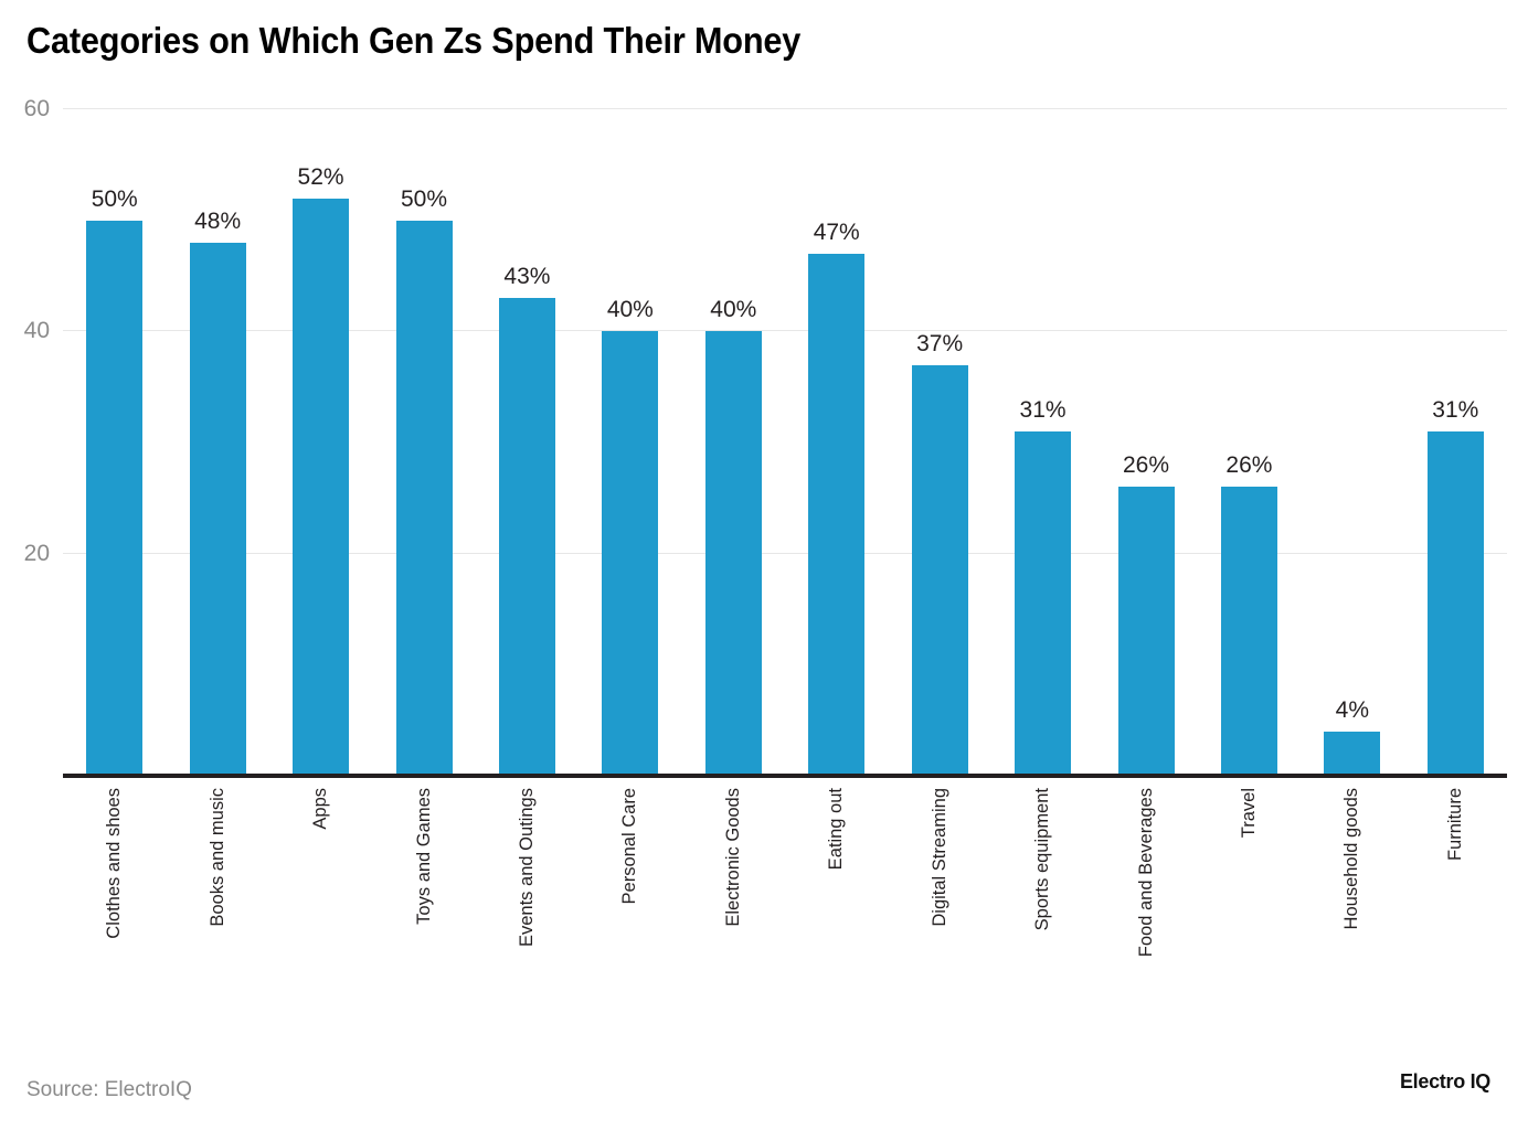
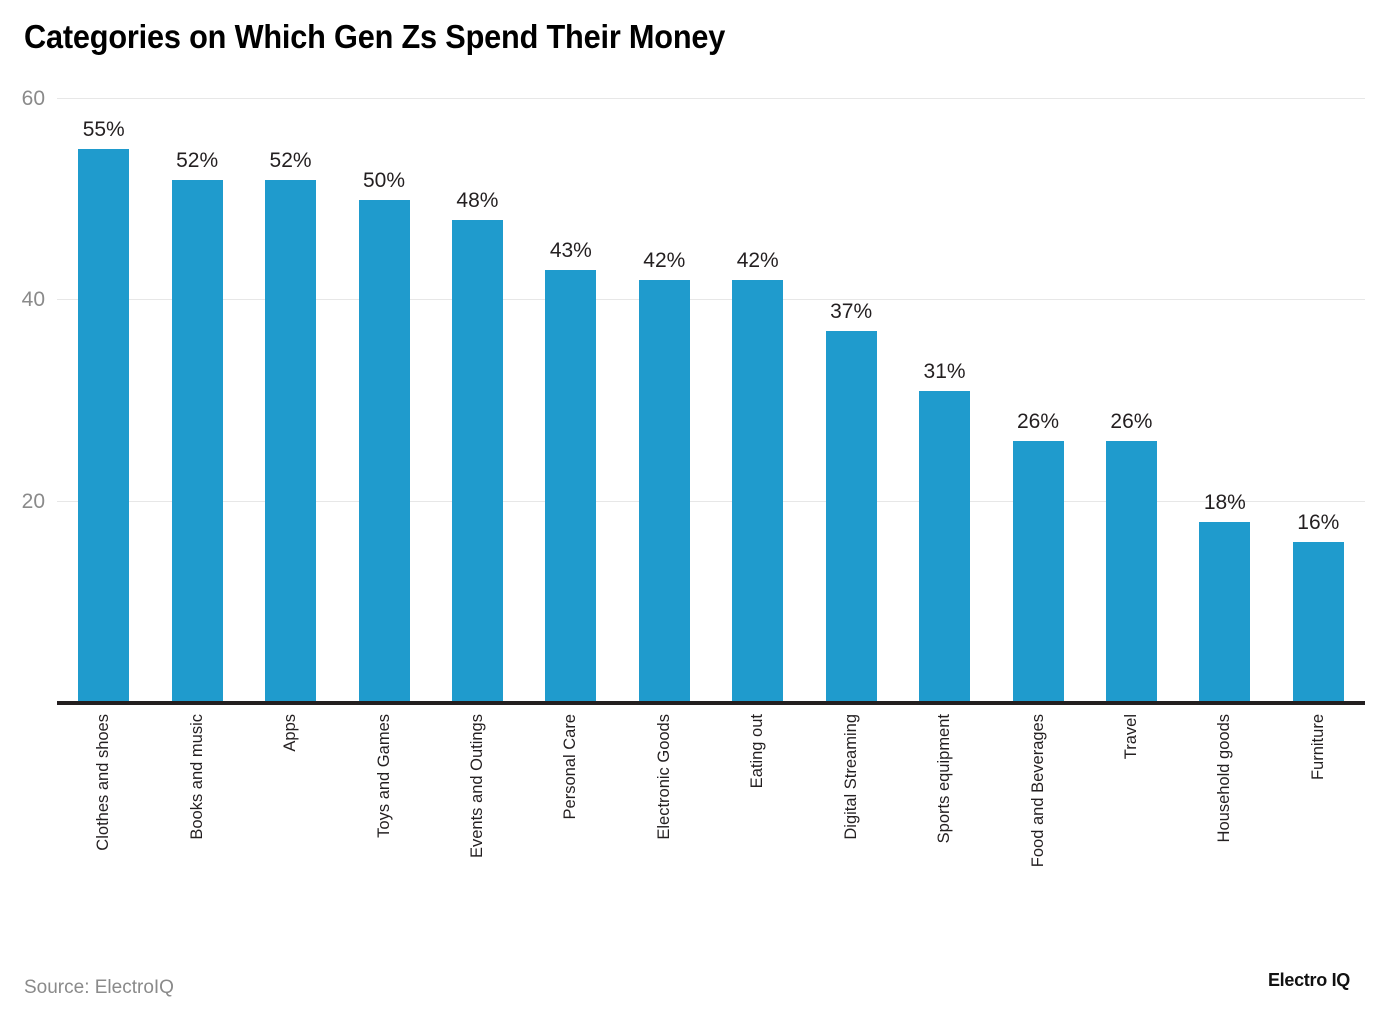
Clothes and shoes: 50% -> 55%
Books and music: 48% -> 52%
Events and Outings: 43% -> 48%
Personal Care: 40% -> 43%
Electronic Goods: 40% -> 42%
Eating out: 47% -> 42%
Household goods: 4% -> 18%
Furniture: 31% -> 16%
